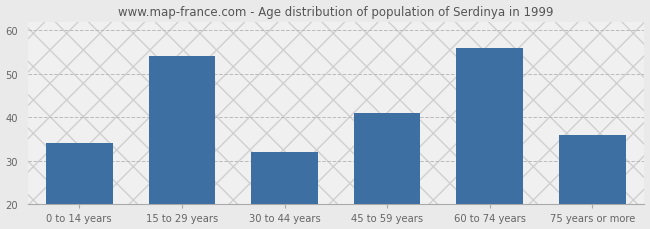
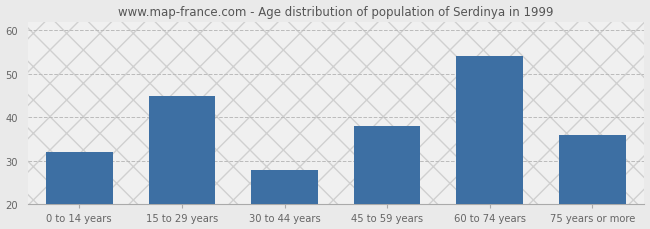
0 to 14 years: 34 -> 32
15 to 29 years: 54 -> 45
30 to 44 years: 32 -> 28
45 to 59 years: 41 -> 38
60 to 74 years: 56 -> 54
